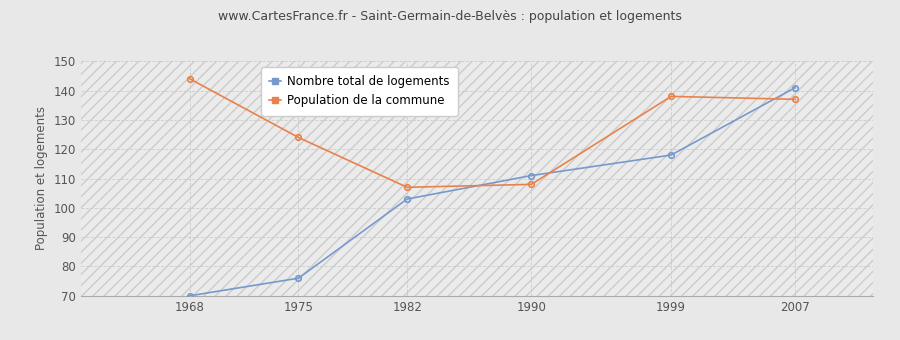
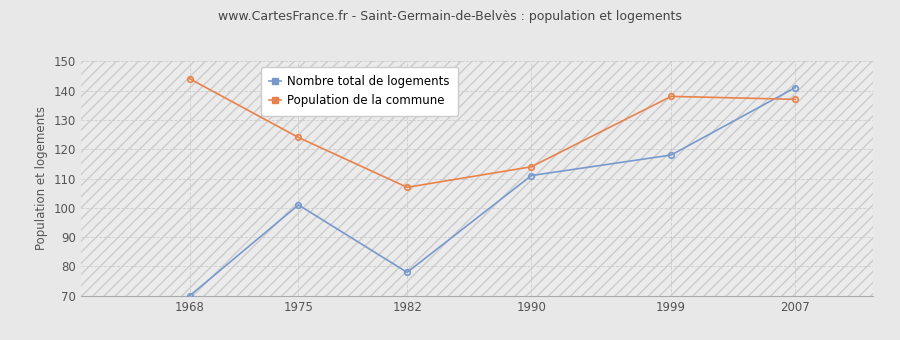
Nombre total de logements/1975: 76 -> 101
Nombre total de logements/1982: 103 -> 78
Population de la commune/1990: 108 -> 114
